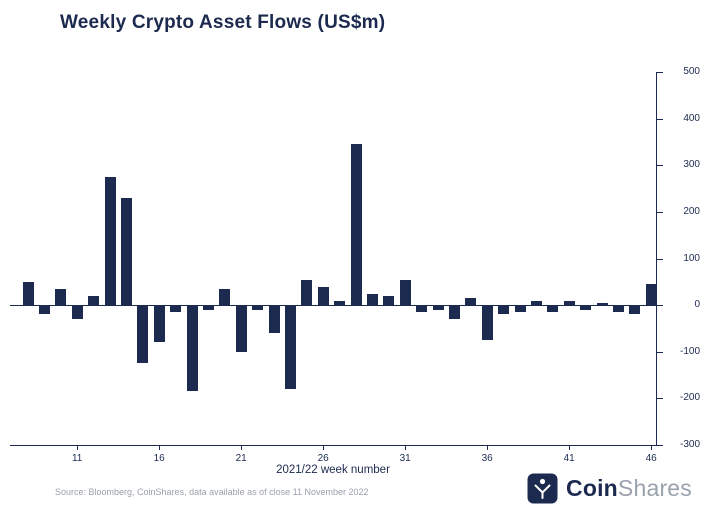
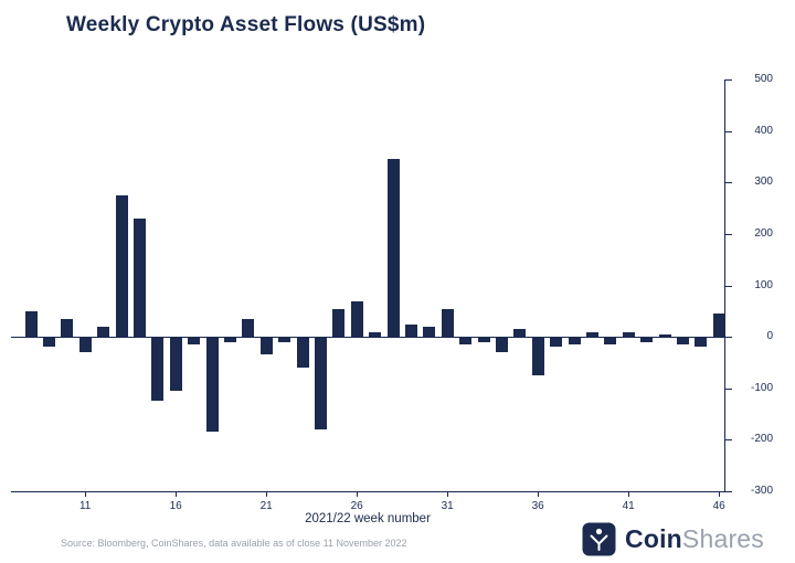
16: -80 -> -100
21: -100 -> -40
26: 40 -> 70
